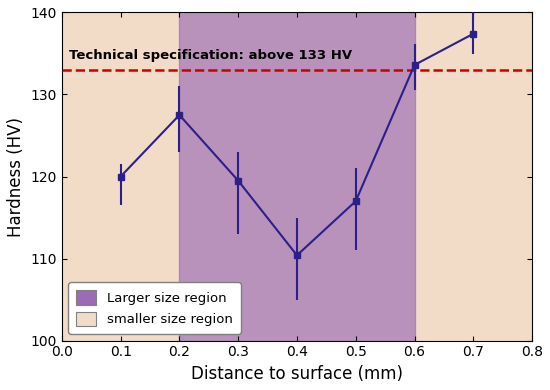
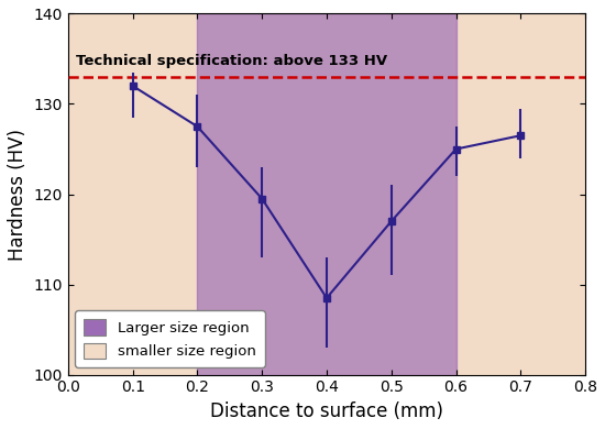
0.1: 120.0 -> 132.0
0.4: 110.4 -> 108.5
0.6: 133.6 -> 125.0
0.7: 137.4 -> 126.5
